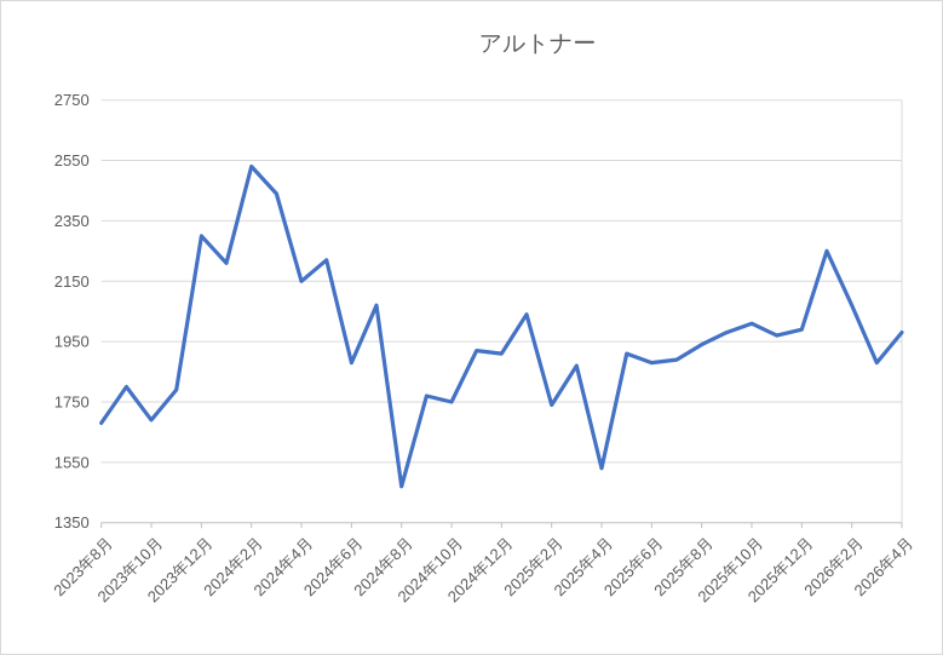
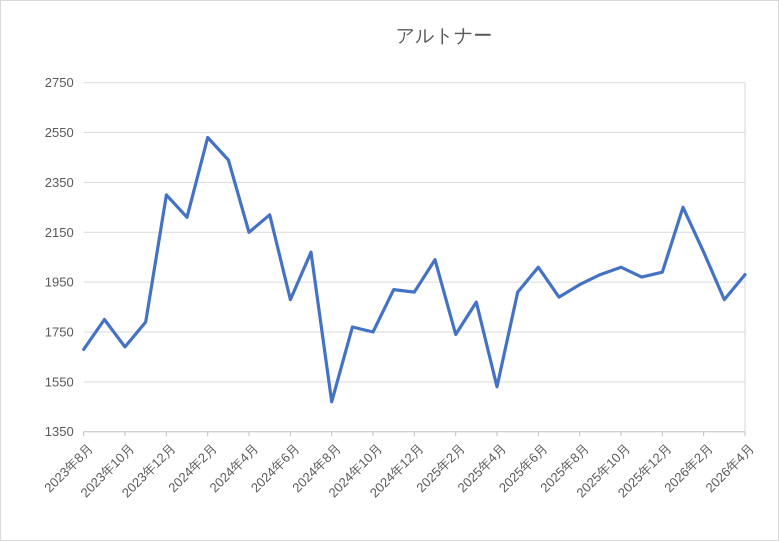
2025年6月: 1880 -> 2010
